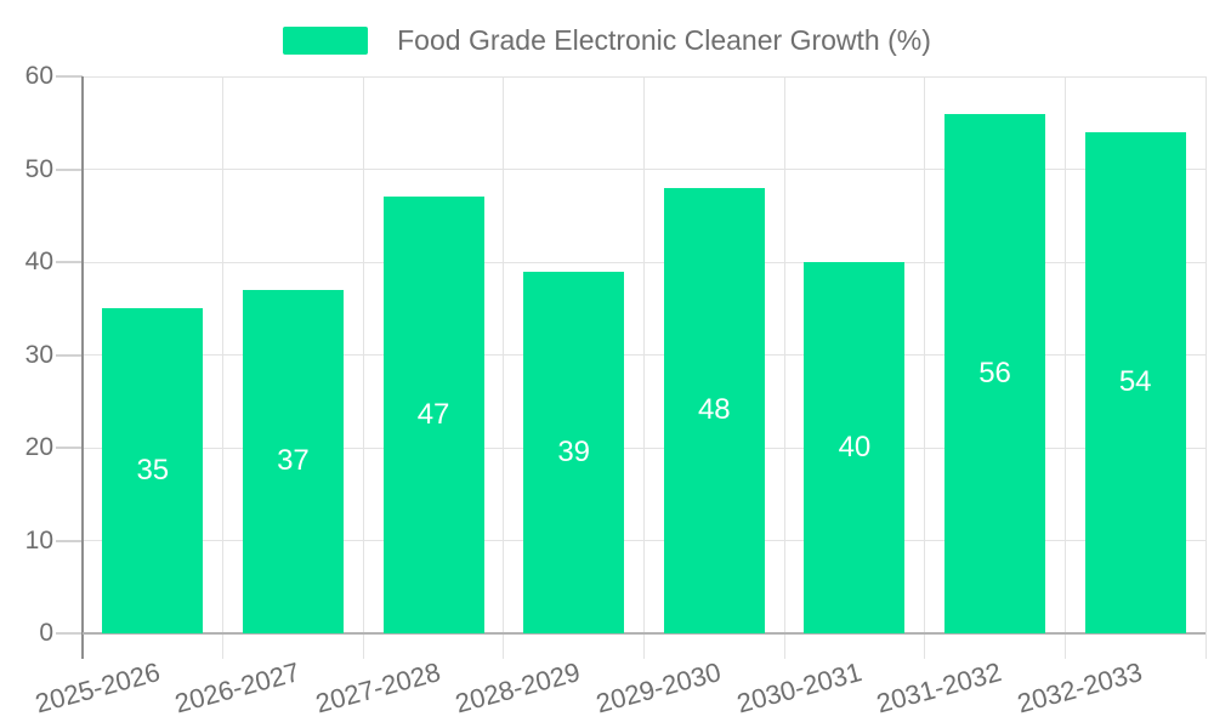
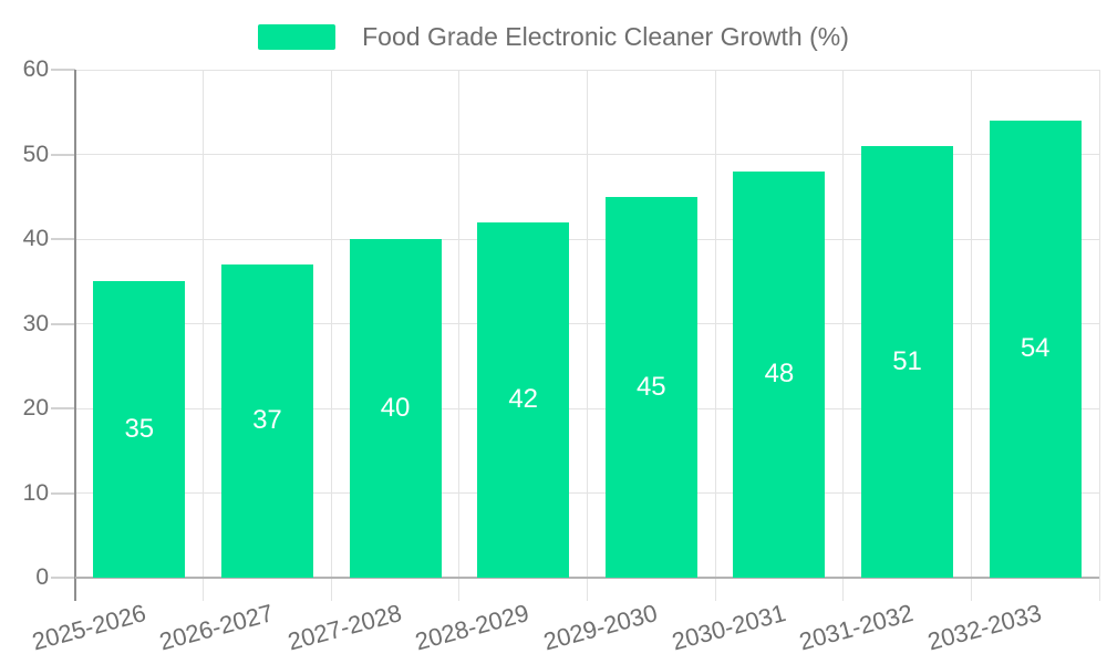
2027-2028: 47 -> 40
2028-2029: 39 -> 42
2029-2030: 48 -> 45
2030-2031: 40 -> 48
2031-2032: 56 -> 51
